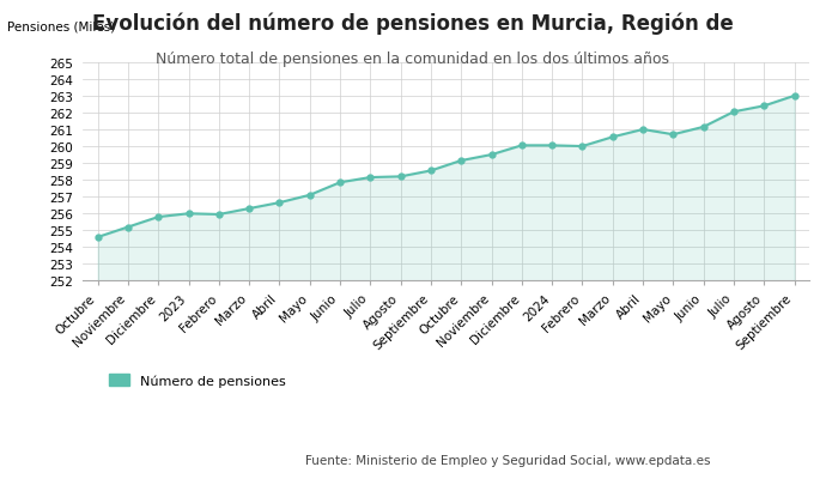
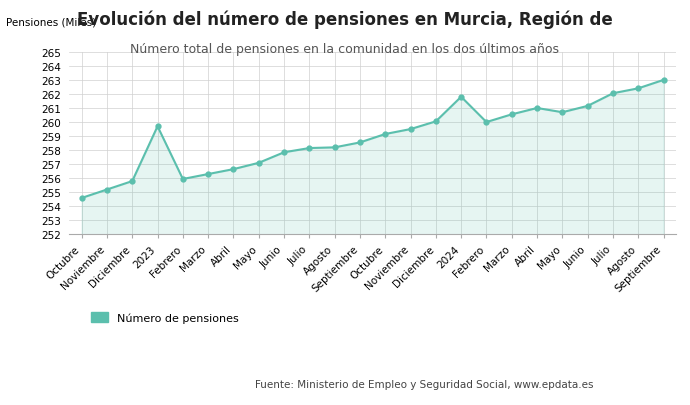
2023: 256.0 -> 259.7
2024: 260.1 -> 261.8
